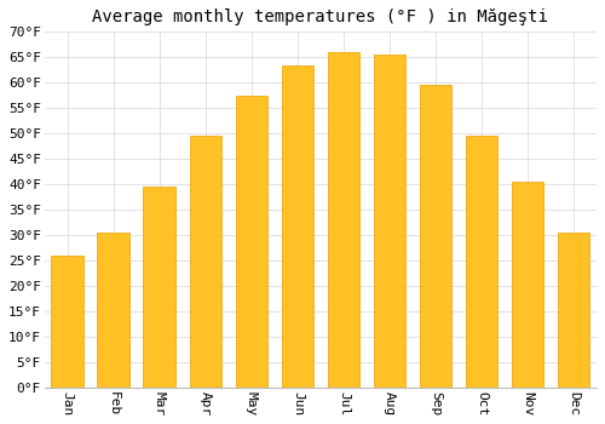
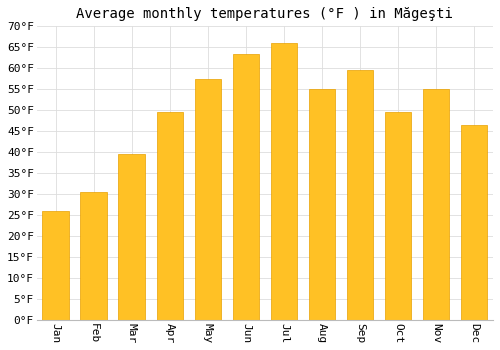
Aug: 65.5°F -> 55.0°F
Nov: 40.5°F -> 55.0°F
Dec: 30.5°F -> 46.5°F
